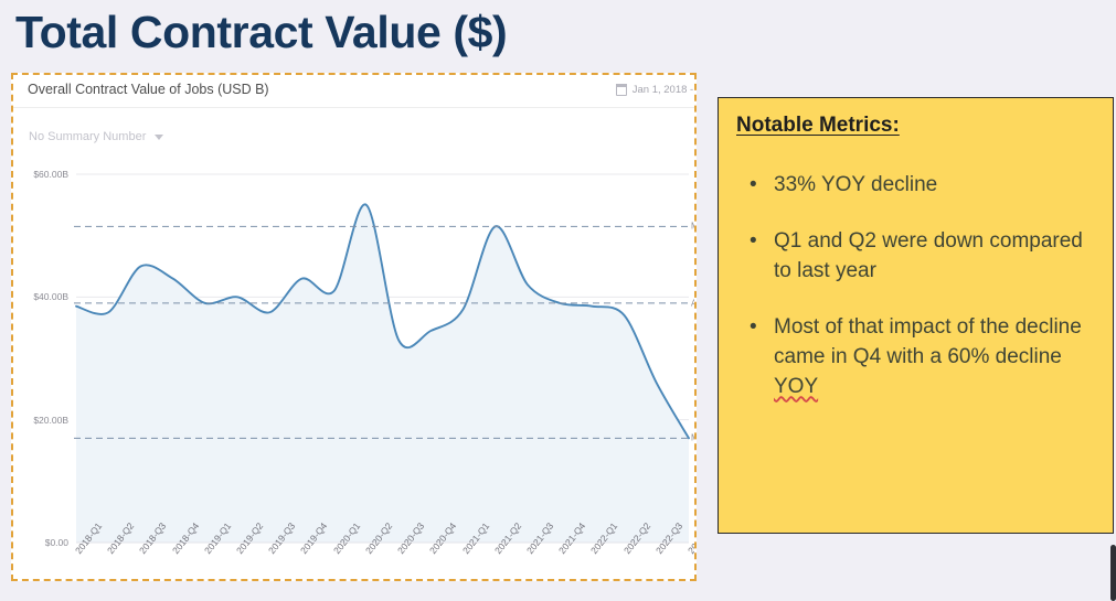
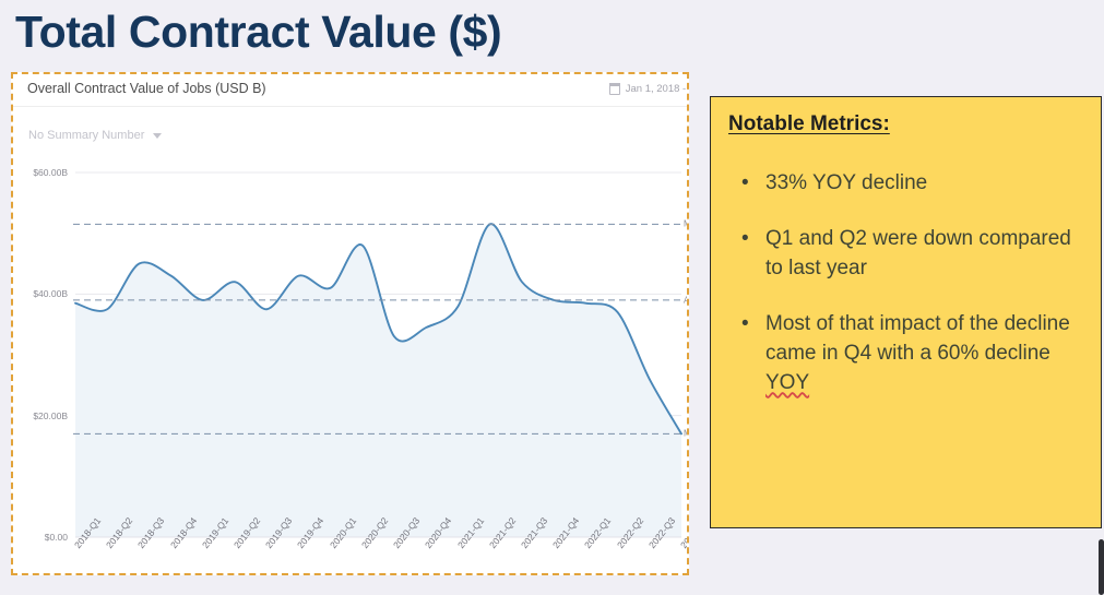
2019-Q2: $40B -> $42B
2020-Q2: $55B -> $48B
